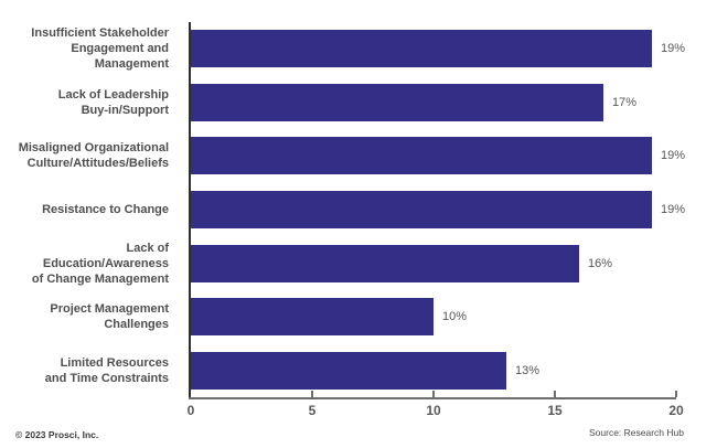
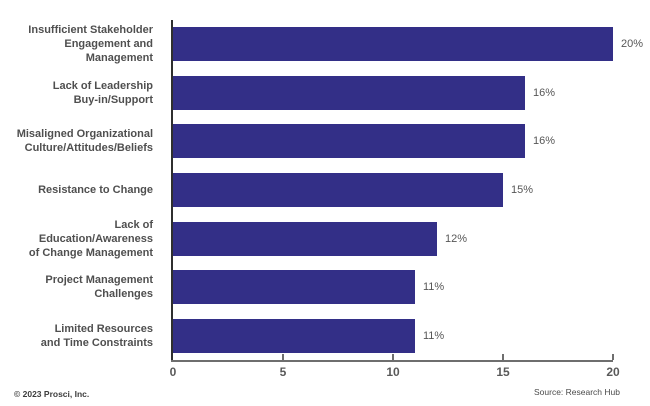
Insufficient Stakeholder Engagement and Management: 19% -> 20%
Lack of Leadership Buy-in/Support: 17% -> 16%
Misaligned Organizational Culture/Attitudes/Beliefs: 19% -> 16%
Resistance to Change: 19% -> 15%
Lack of Education/Awareness of Change Management: 16% -> 12%
Project Management Challenges: 10% -> 11%
Limited Resources and Time Constraints: 13% -> 11%
